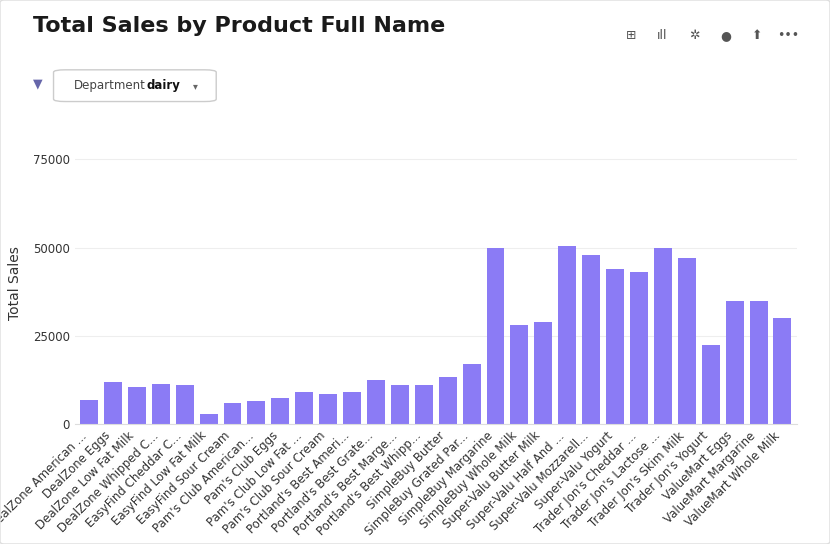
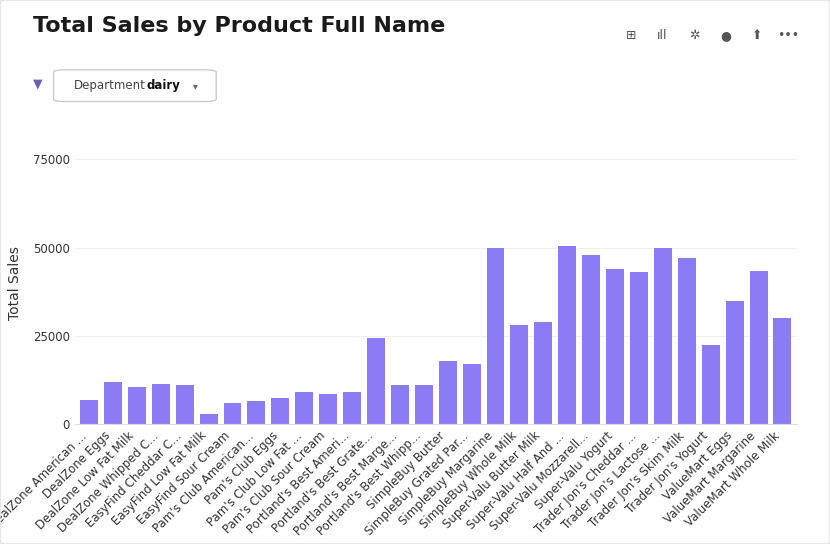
Portland's Best Grate...: 12500 -> 24500
SimpleBuy Butter: 13500 -> 18000
ValueMart Margarine: 35000 -> 43500
